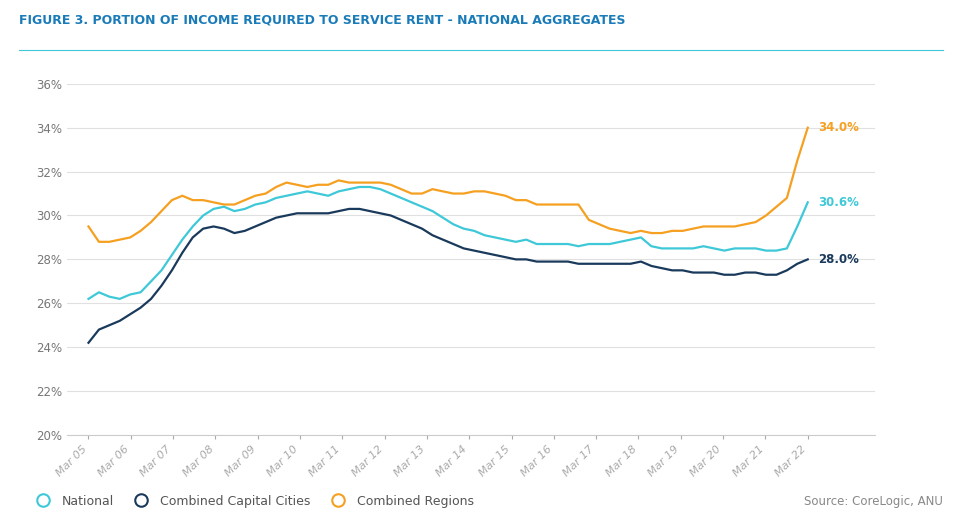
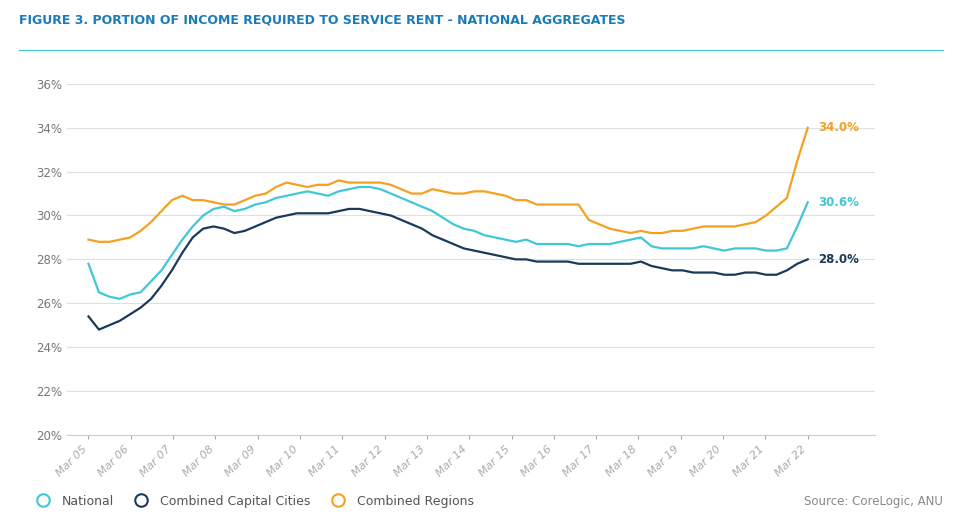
National/Mar 05: 26.2% -> 27.8%
Combined Capital Cities/Mar 05: 24.2% -> 25.4%
Combined Regions/Mar 05: 29.5% -> 28.9%
